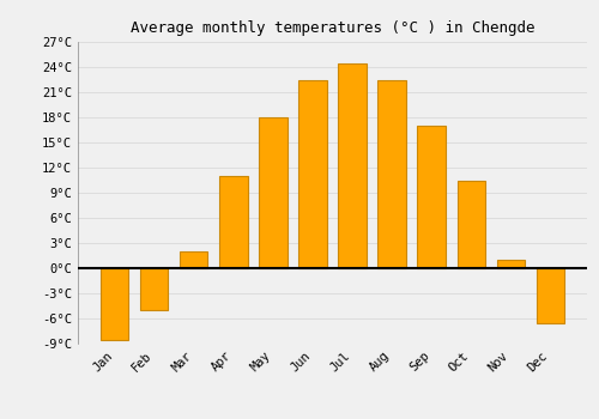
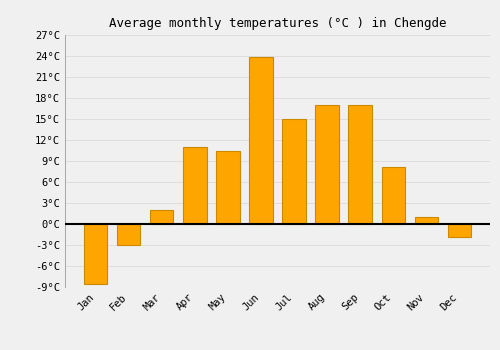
Feb: -5.0°C -> -3.0°C
May: 18.0°C -> 10.4°C
Jun: 22.5°C -> 23.8°C
Jul: 24.5°C -> 15.0°C
Aug: 22.5°C -> 17.0°C
Oct: 10.5°C -> 8.2°C
Dec: -6.5°C -> -1.8°C
